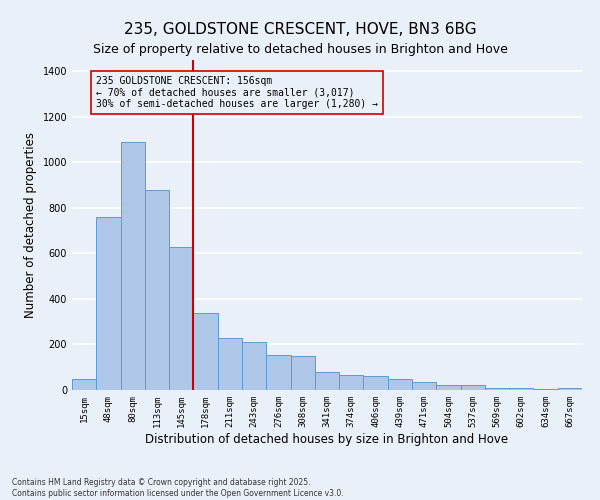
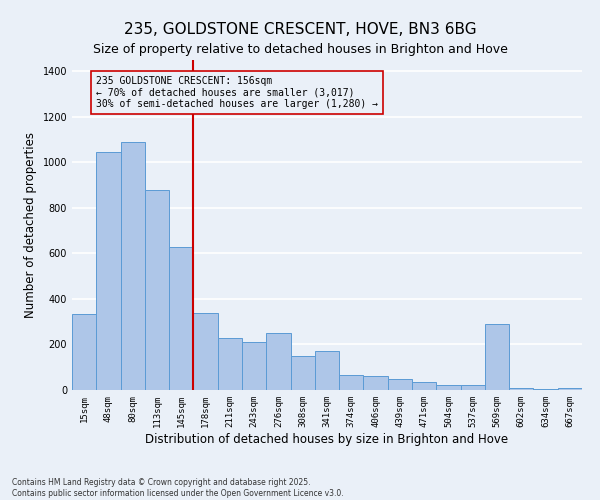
15sqm: 50 -> 335
48sqm: 760 -> 1045
276sqm: 155 -> 250
341sqm: 80 -> 170
569sqm: 10 -> 290
